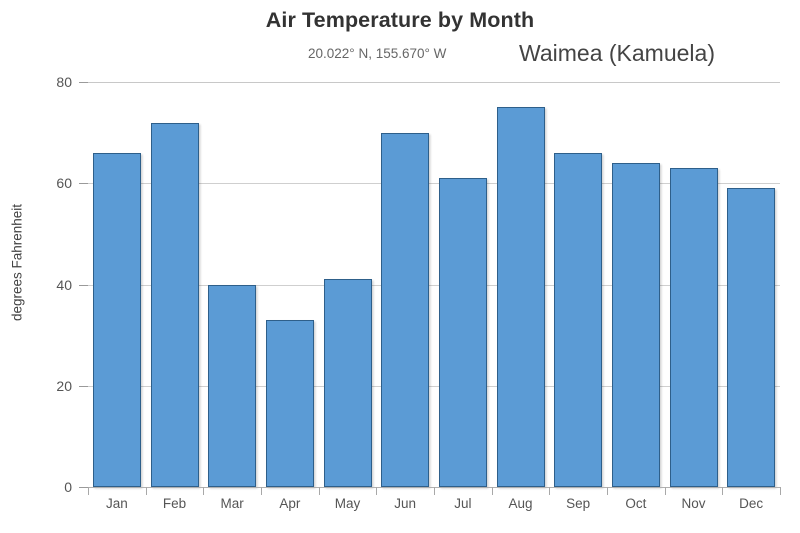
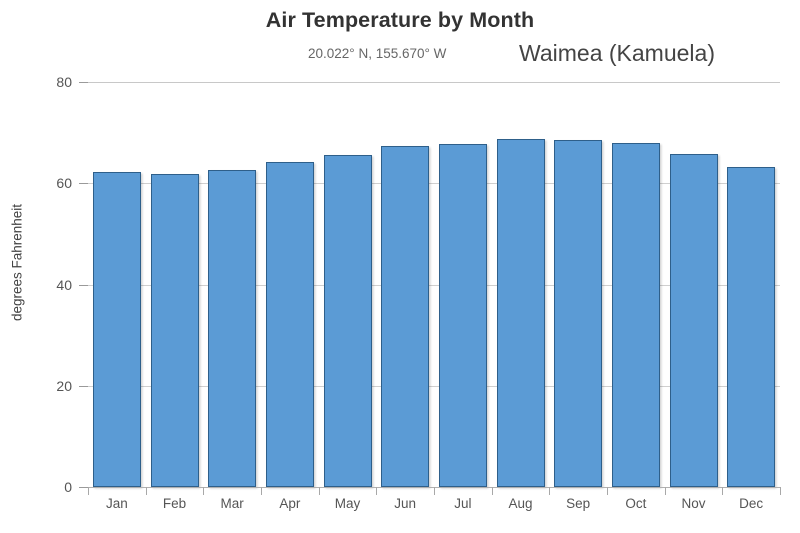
Jan: 66 -> 62
Feb: 72 -> 62
Mar: 40 -> 63
Apr: 33 -> 64
May: 41 -> 66
Jun: 70 -> 67
Jul: 61 -> 68
Aug: 75 -> 69
Sep: 66 -> 68
Oct: 64 -> 68
Nov: 63 -> 66
Dec: 59 -> 63
